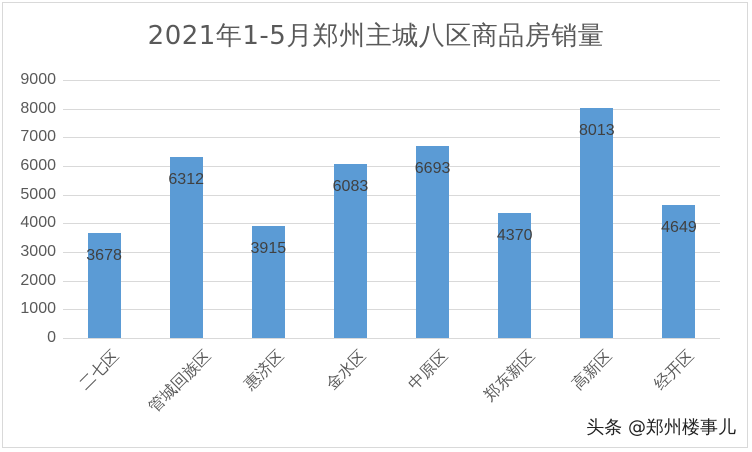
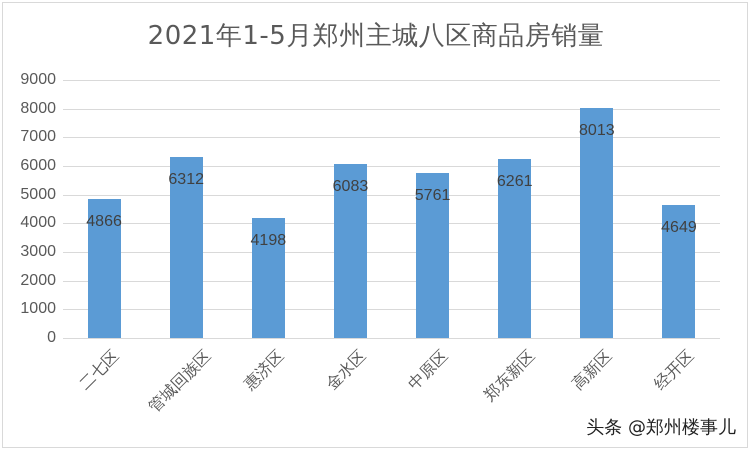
二七区: 3678 -> 4866
惠济区: 3915 -> 4198
中原区: 6693 -> 5761
郑东新区: 4370 -> 6261
